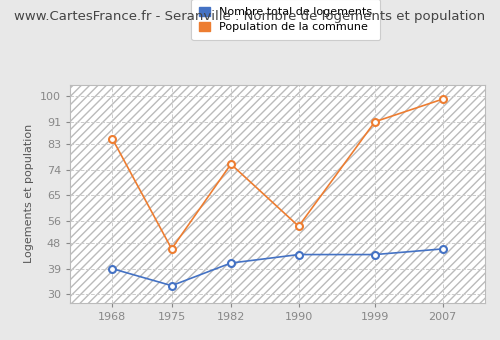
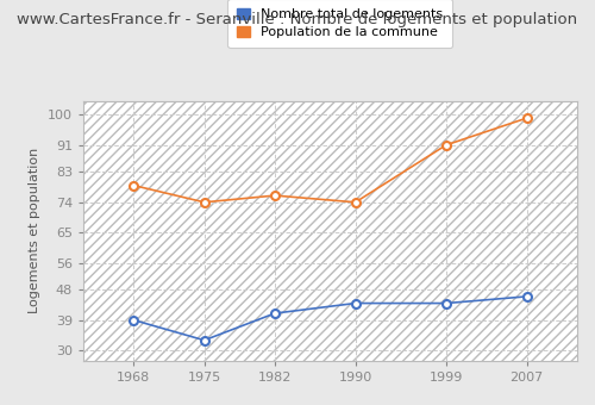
Population de la commune/1968: 85 -> 79
Population de la commune/1975: 46 -> 74
Population de la commune/1990: 54 -> 74
